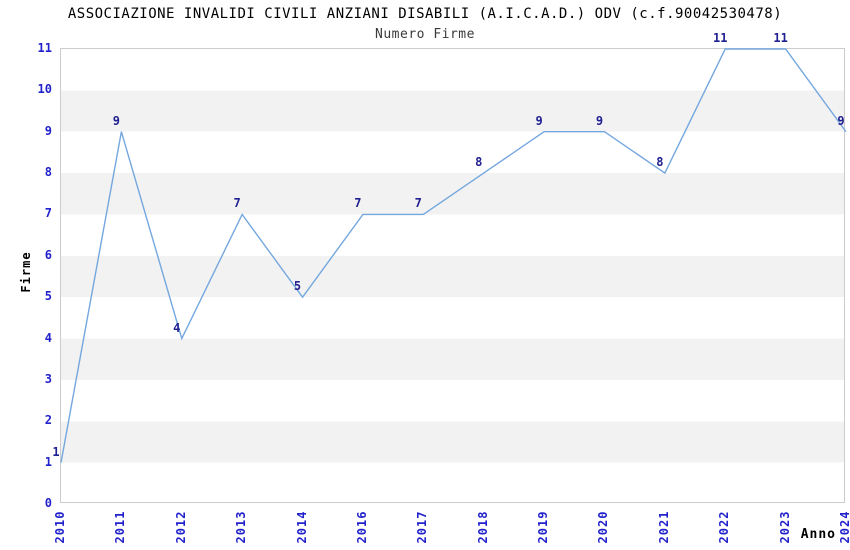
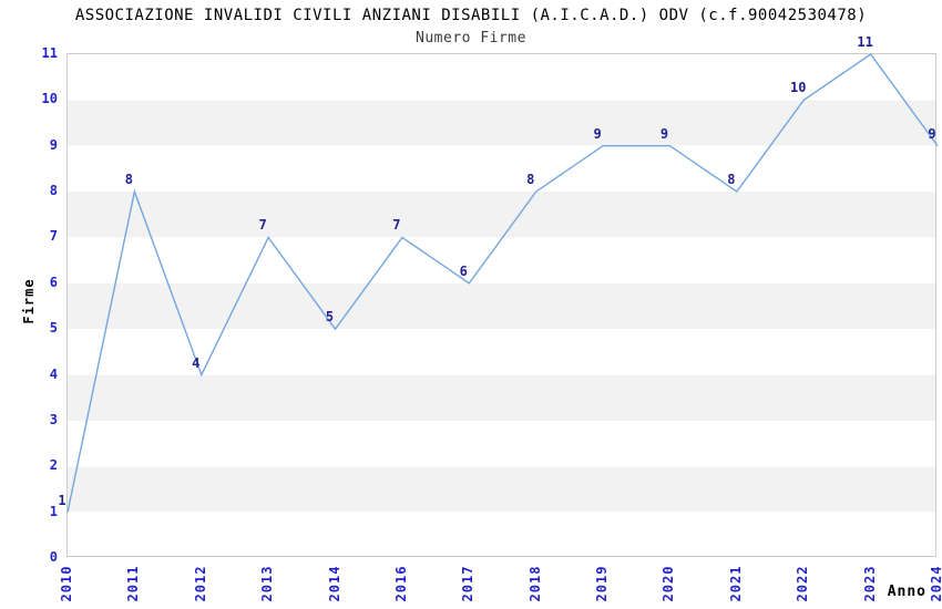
2011: 9 -> 8
2017: 7 -> 6
2022: 11 -> 10
